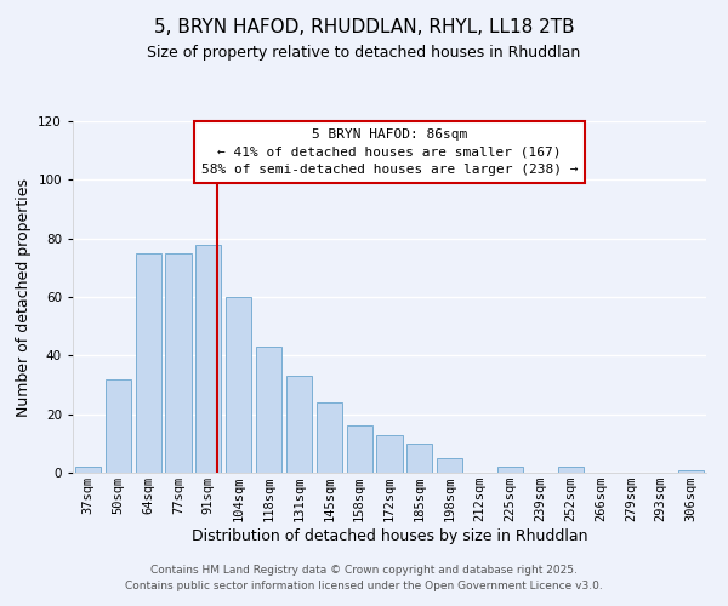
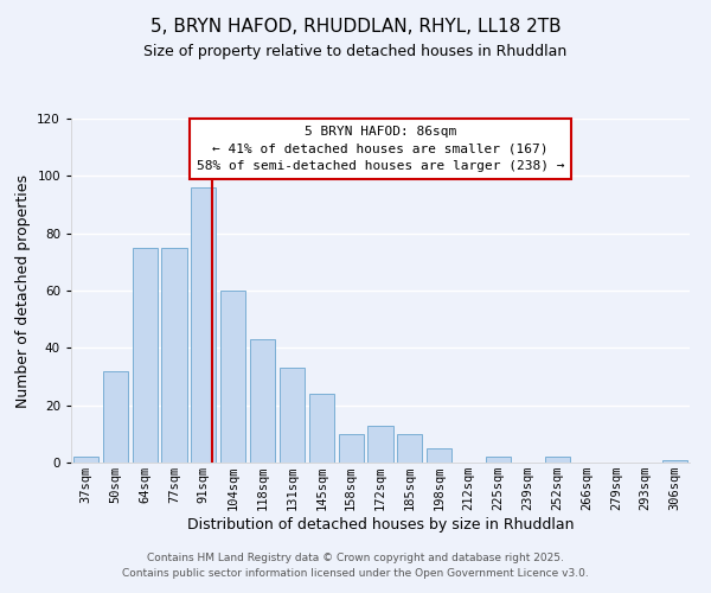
91sqm: 78 -> 96
158sqm: 16 -> 10
